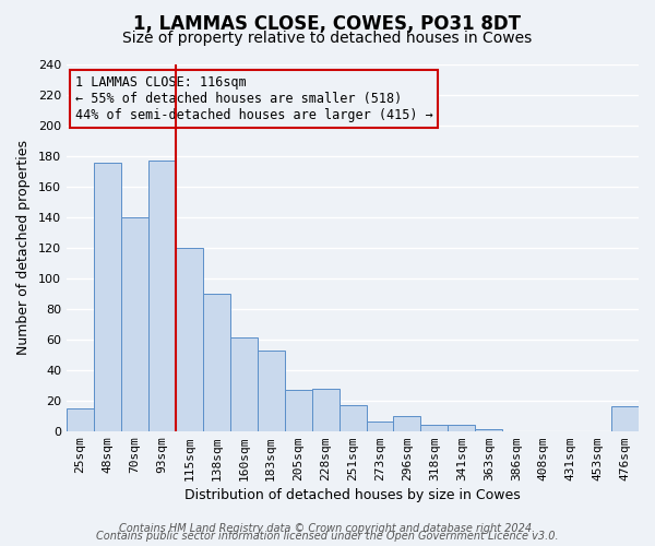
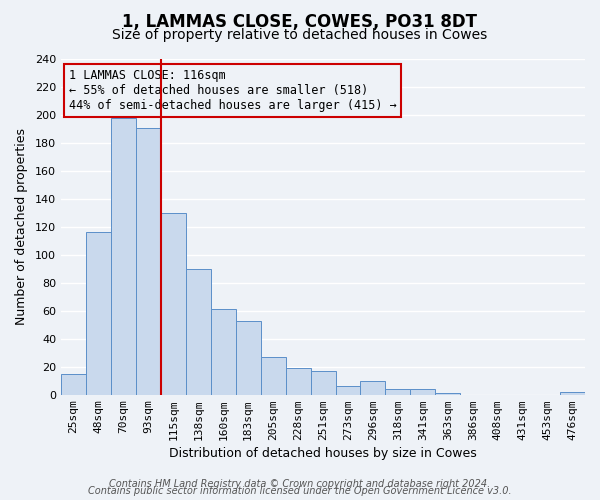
48sqm: 176 -> 116
70sqm: 140 -> 198
93sqm: 177 -> 191
115sqm: 120 -> 130
228sqm: 28 -> 19
476sqm: 16 -> 2
